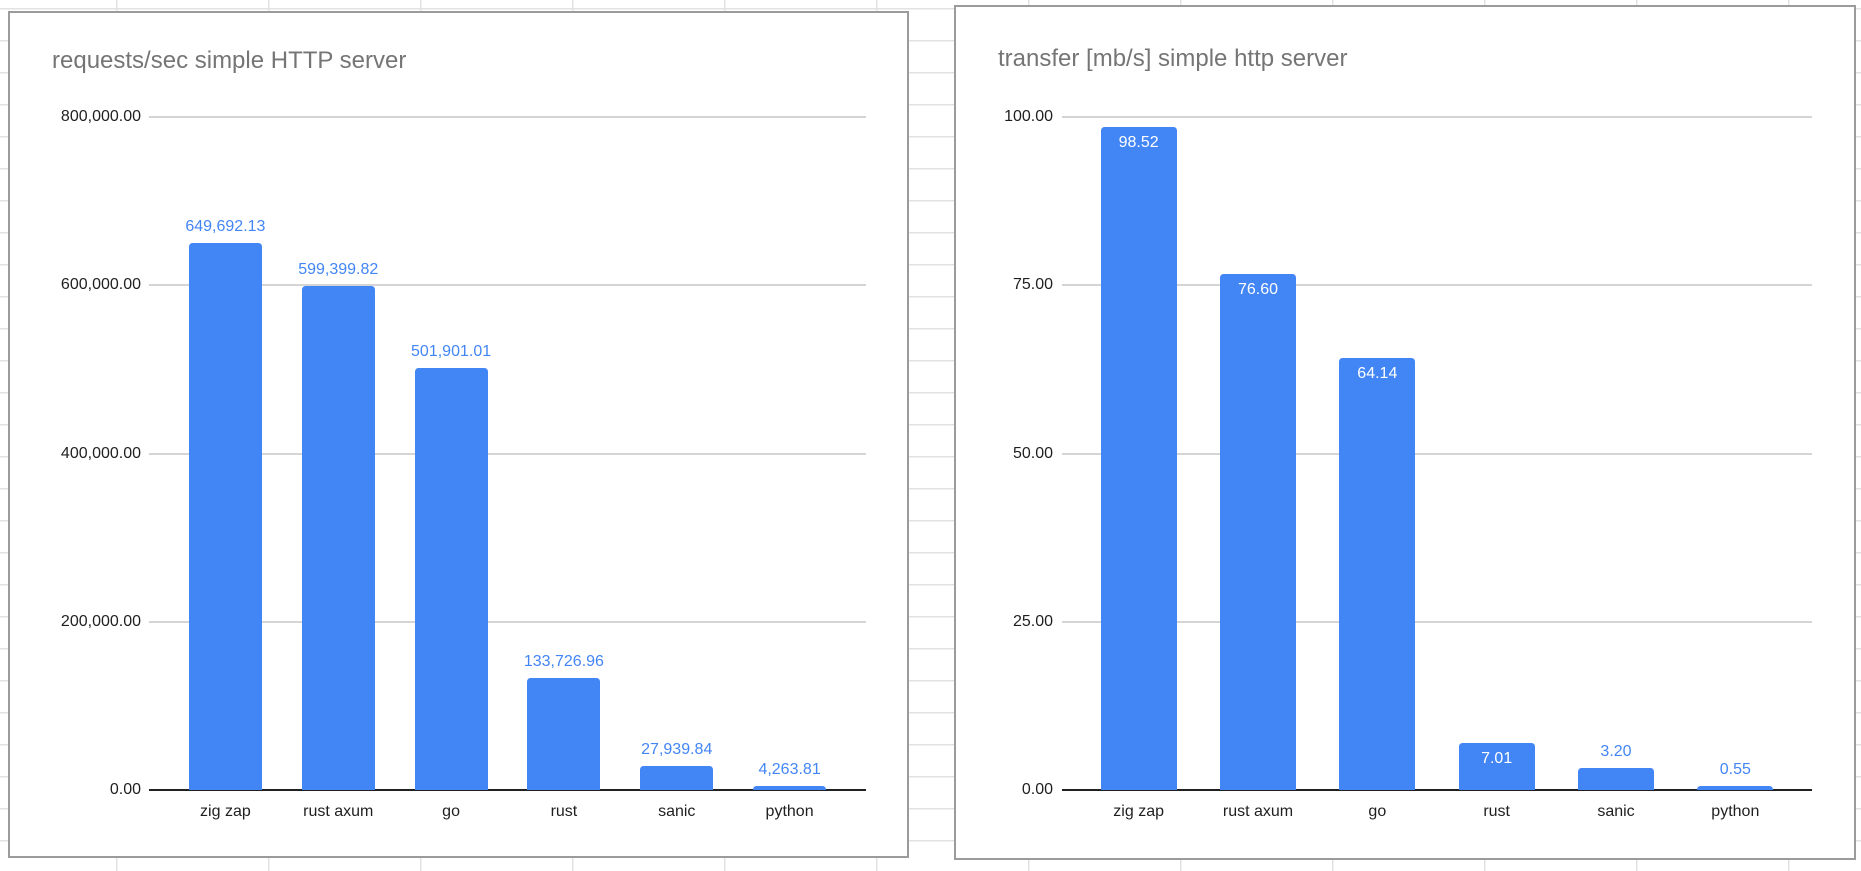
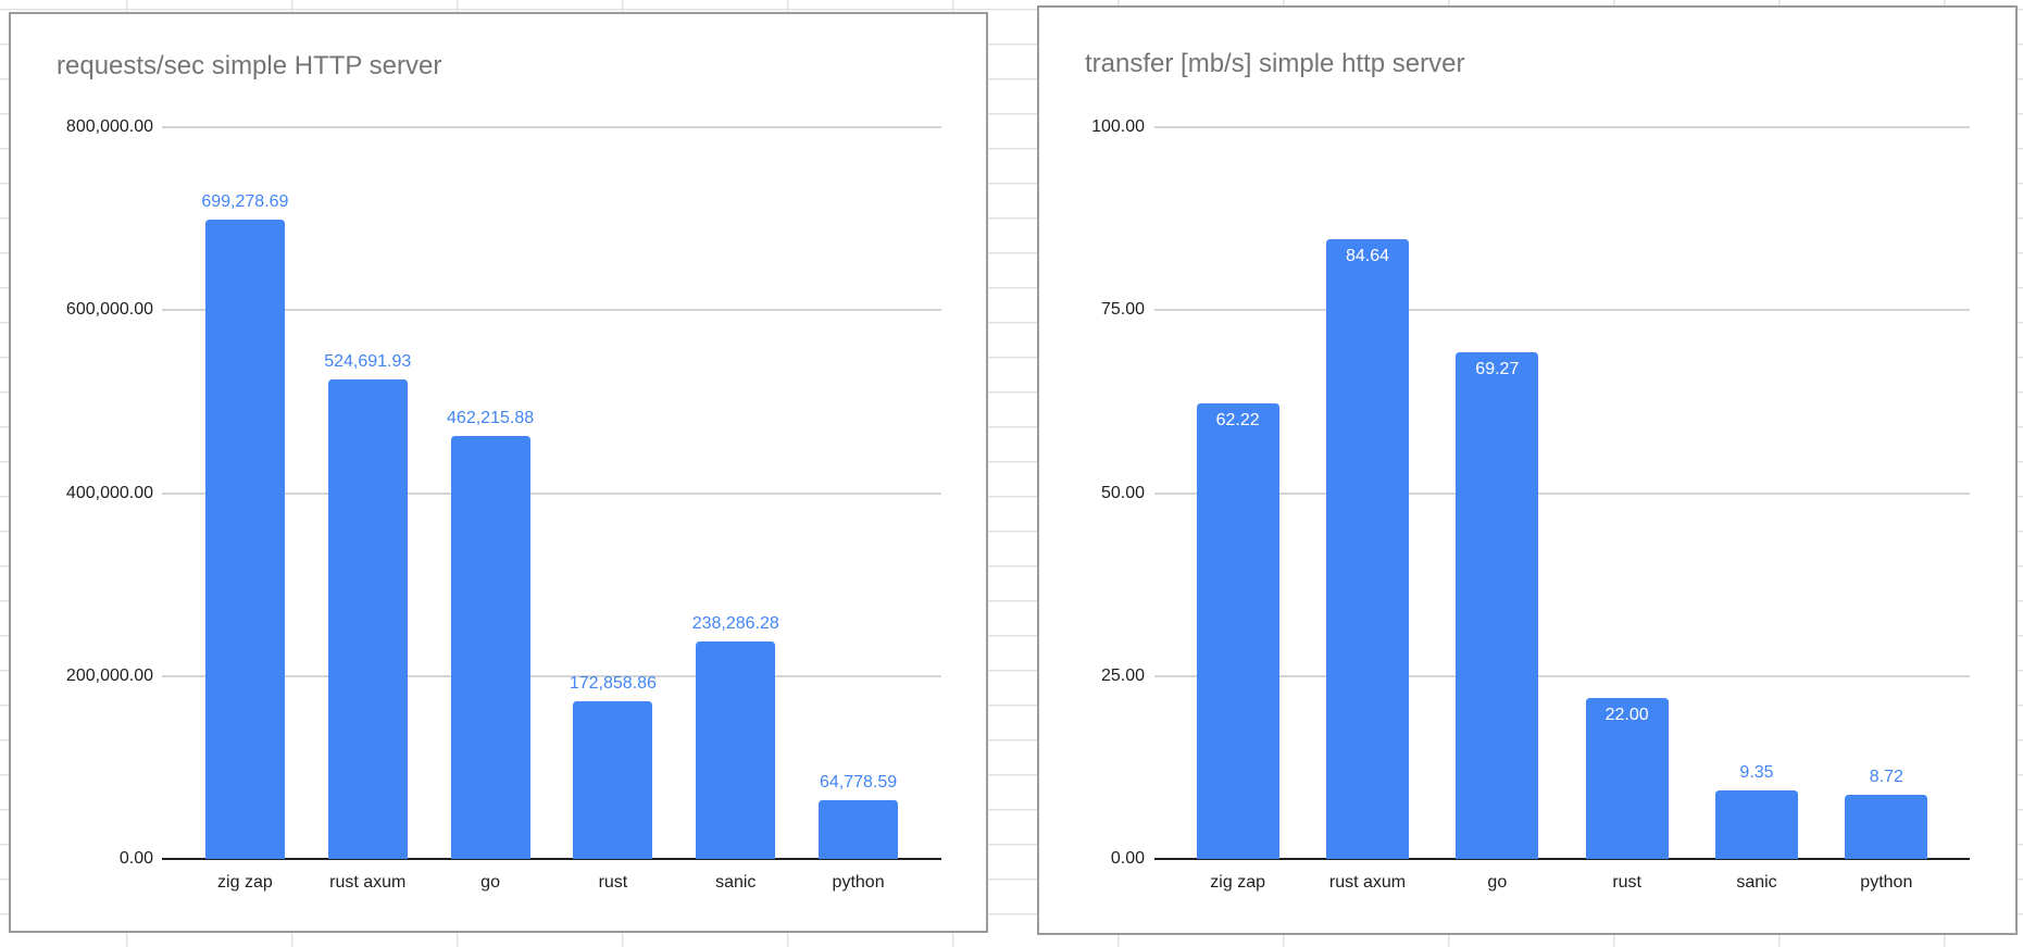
requests/sec simple HTTP server/zig zap: 649,692.13 -> 699,278.69
requests/sec simple HTTP server/rust axum: 599,399.82 -> 524,691.93
requests/sec simple HTTP server/go: 501,901.01 -> 462,215.88
requests/sec simple HTTP server/rust: 133,726.96 -> 172,858.86
requests/sec simple HTTP server/sanic: 27,939.84 -> 238,286.28
requests/sec simple HTTP server/python: 4,263.81 -> 64,778.59
transfer [mb/s] simple http server/zig zap: 98.52 -> 62.22
transfer [mb/s] simple http server/rust axum: 76.60 -> 84.64
transfer [mb/s] simple http server/go: 64.14 -> 69.27
transfer [mb/s] simple http server/rust: 7.01 -> 22.00
transfer [mb/s] simple http server/sanic: 3.20 -> 9.35
transfer [mb/s] simple http server/python: 0.55 -> 8.72
